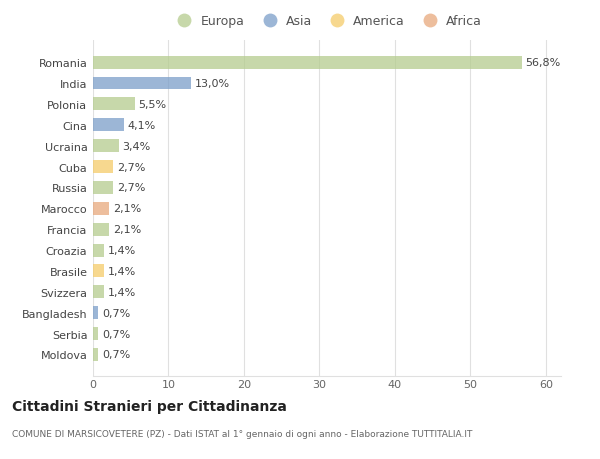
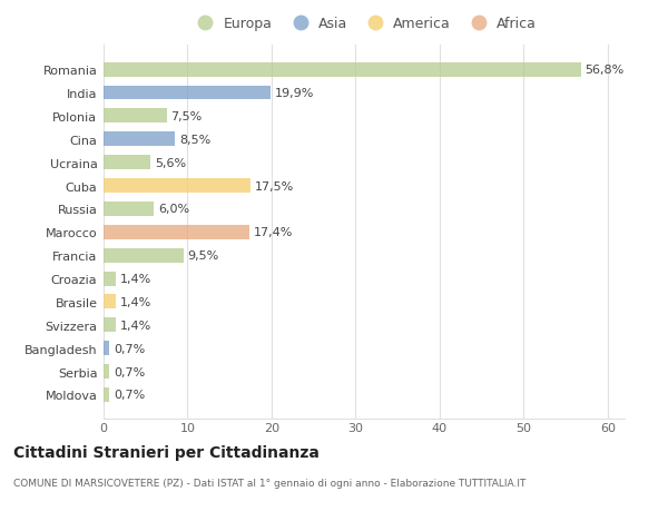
India: 13,0% -> 19,9%
Polonia: 5,5% -> 7,5%
Cina: 4,1% -> 8,5%
Ucraina: 3,4% -> 5,6%
Cuba: 2,7% -> 17,5%
Russia: 2,7% -> 6,0%
Marocco: 2,1% -> 17,4%
Francia: 2,1% -> 9,5%
